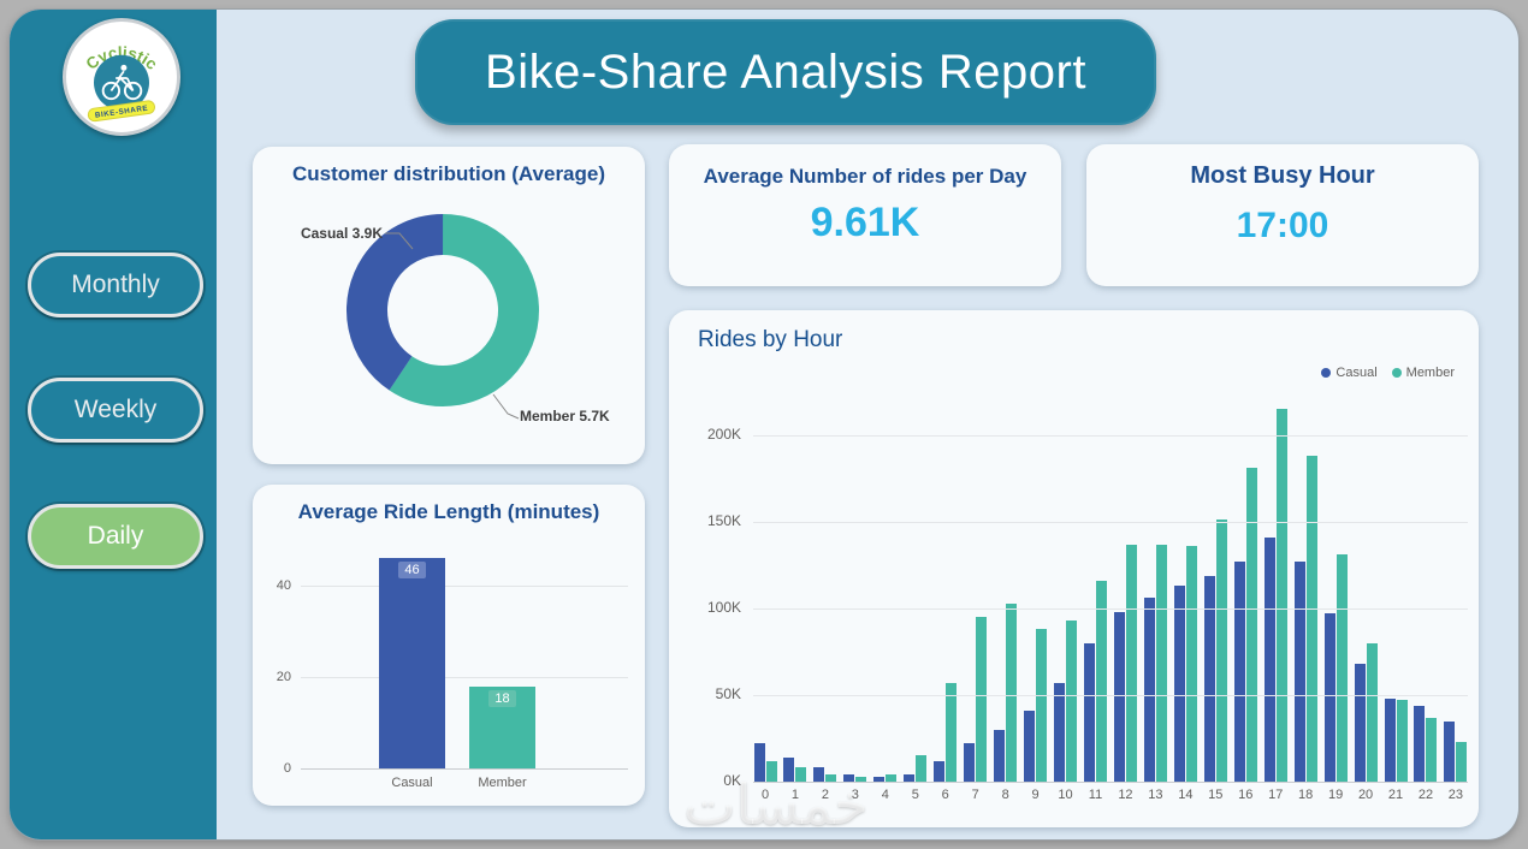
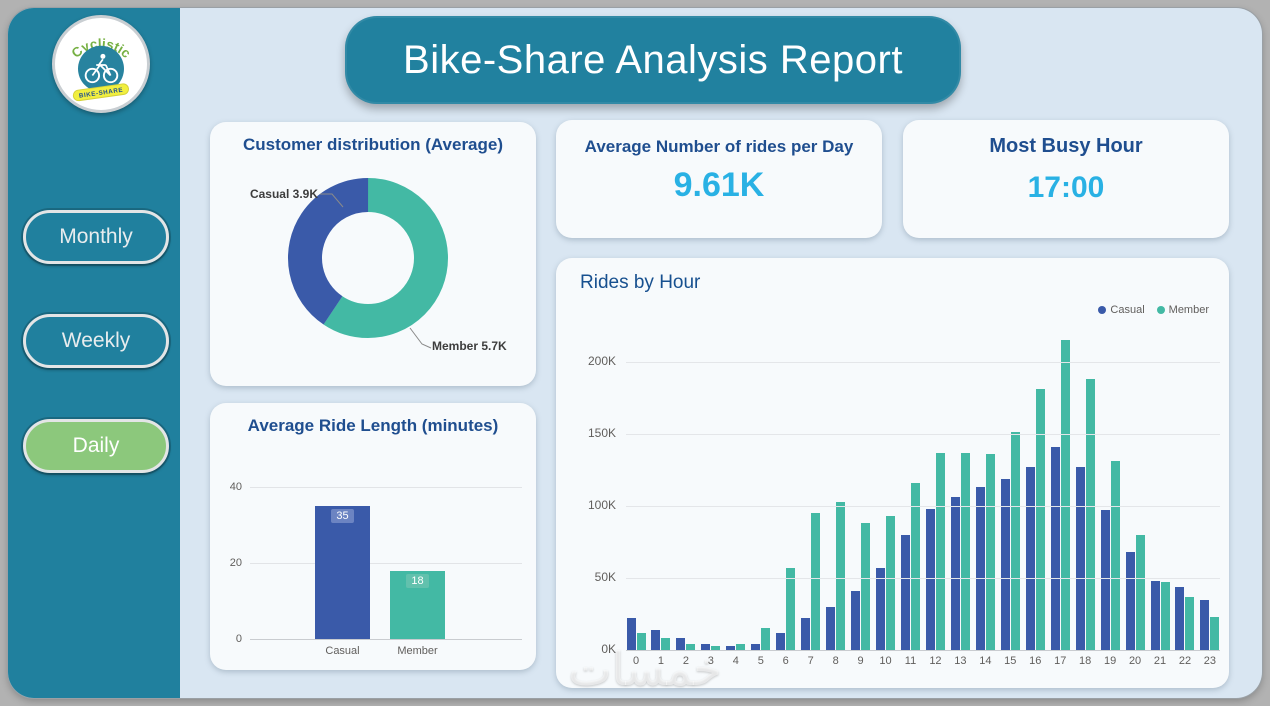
Average Ride Length (minutes)/Casual: 46 -> 35
